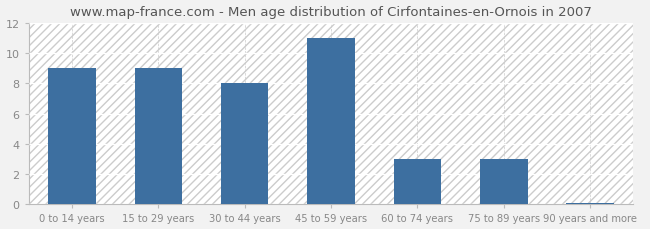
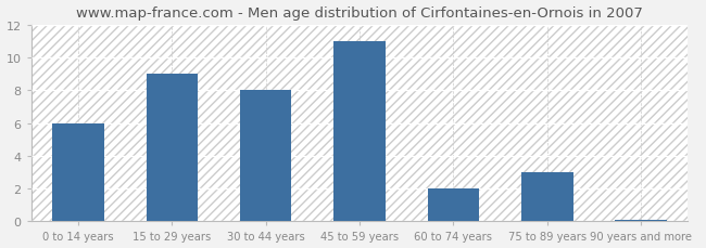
0 to 14 years: 9.0 -> 6.0
60 to 74 years: 3.0 -> 2.0
